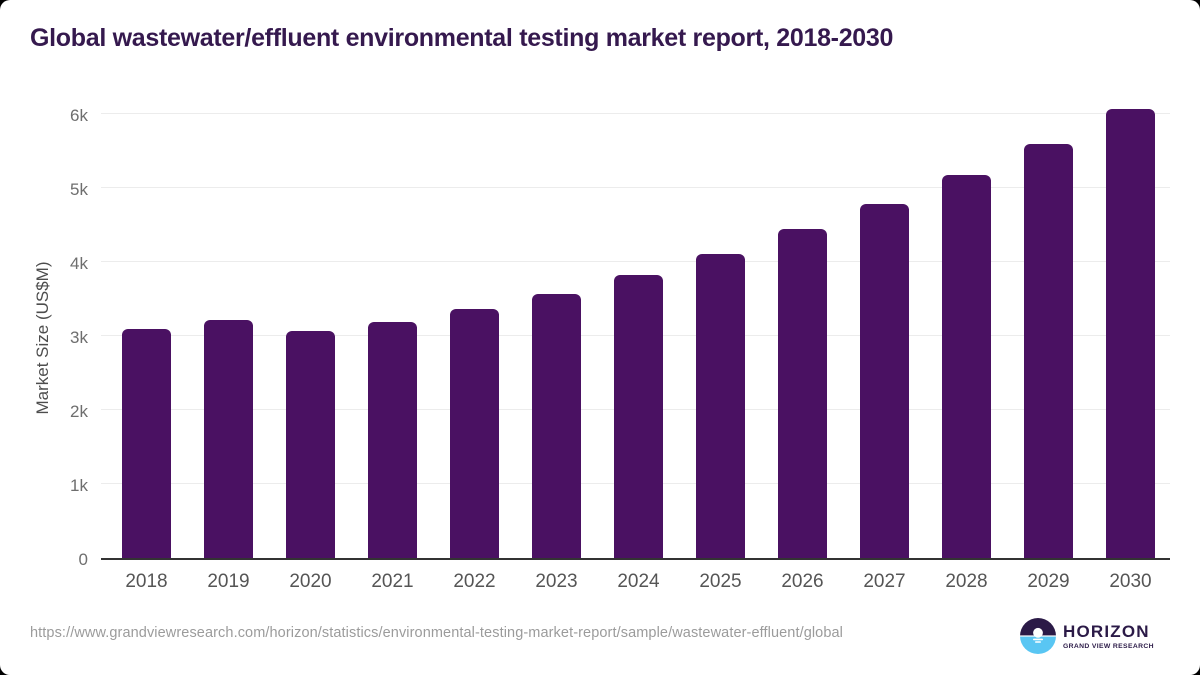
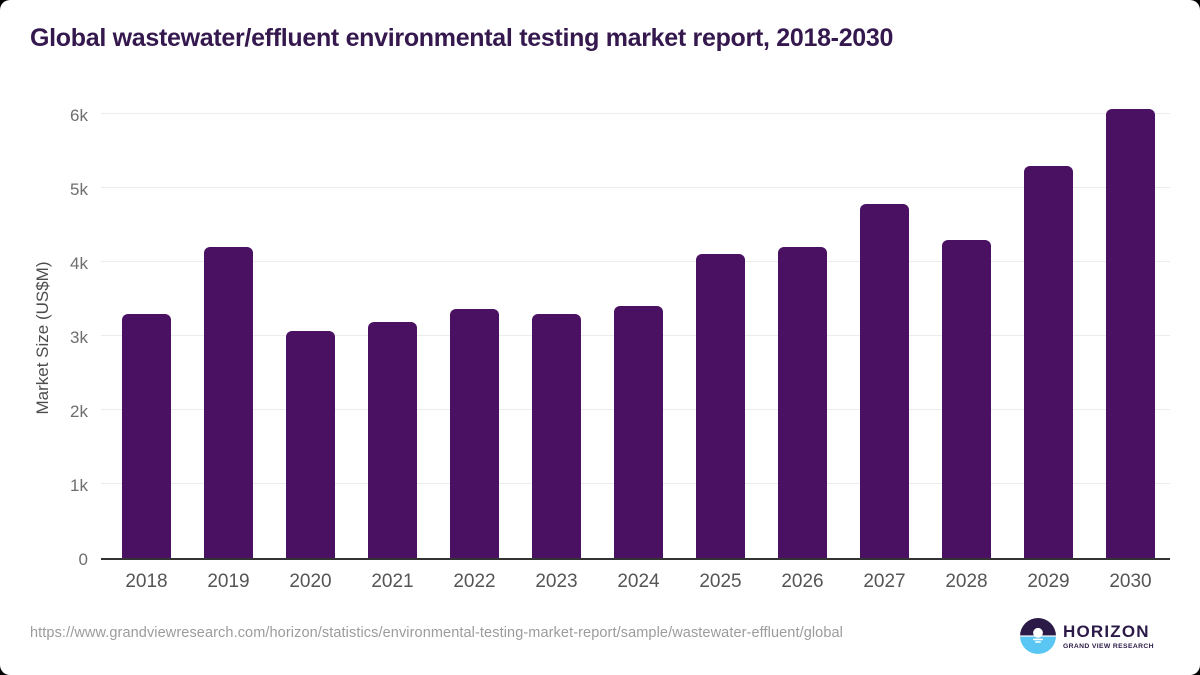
2018: 3.1k -> 3.3k
2019: 3.2k -> 4.2k
2023: 3.6k -> 3.3k
2024: 3.8k -> 3.4k
2026: 4.4k -> 4.2k
2028: 5.2k -> 4.3k
2029: 5.6k -> 5.3k
